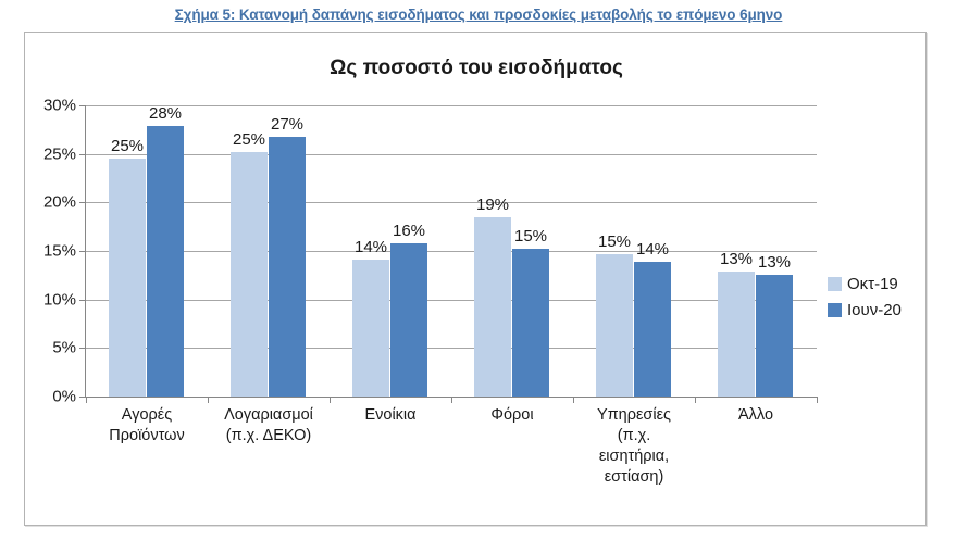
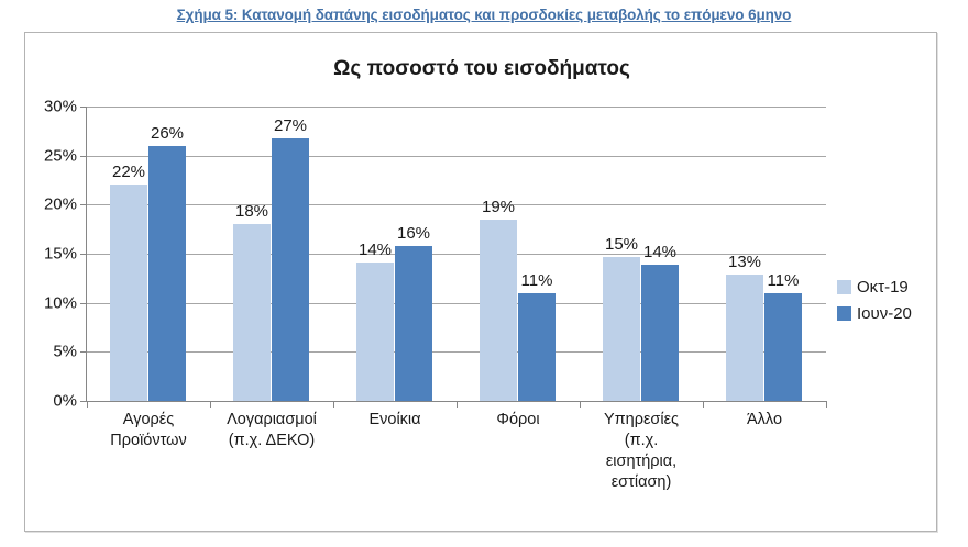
Οκτ-19/Αγορές Προϊόντων: 25% -> 22%
Ιουν-20/Αγορές Προϊόντων: 28% -> 26%
Οκτ-19/Λογαριασμοί (π.χ. ΔΕΚΟ): 25% -> 18%
Ιουν-20/Φόροι: 15% -> 11%
Ιουν-20/Άλλο: 13% -> 11%
